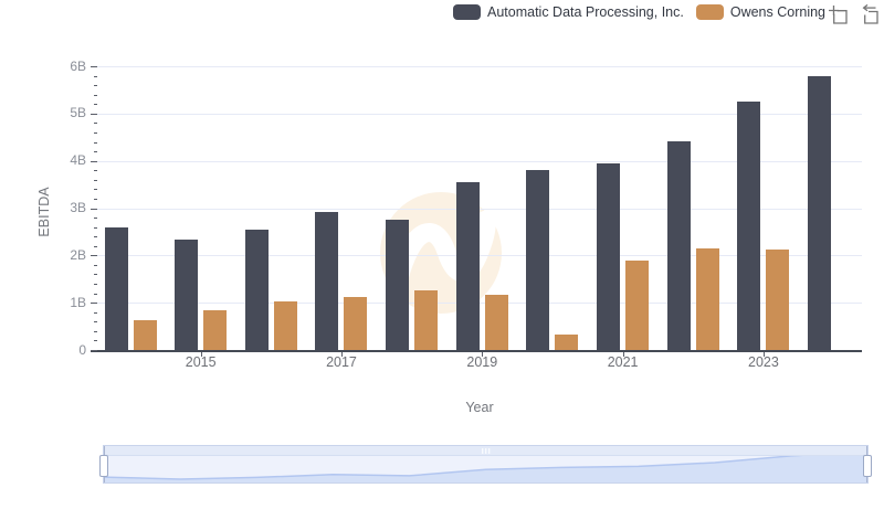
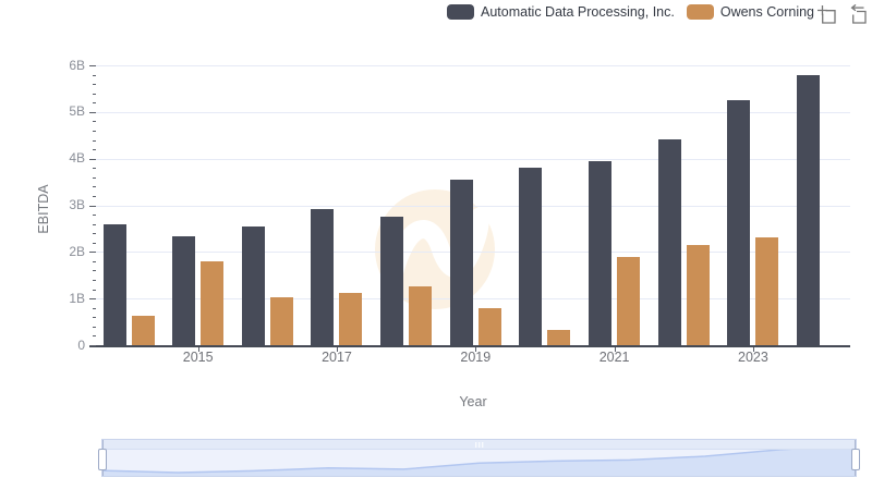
Owens Corning/2015: 0.8B -> 1.8B
Owens Corning/2019: 1.2B -> 0.8B
Owens Corning/2023: 2.1B -> 2.3B
